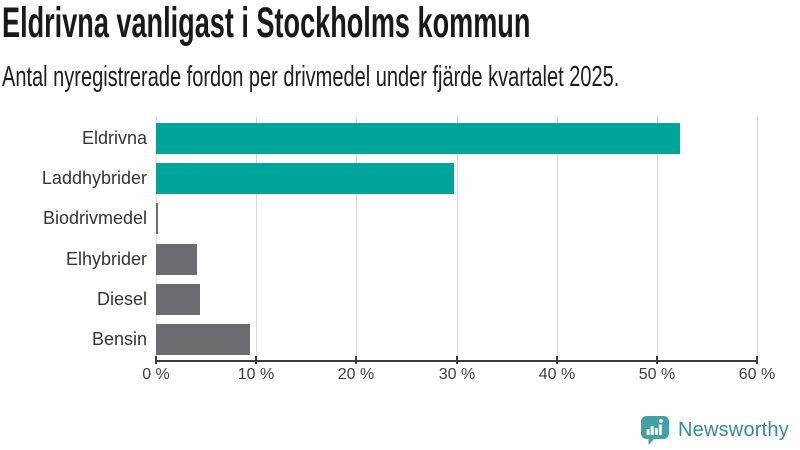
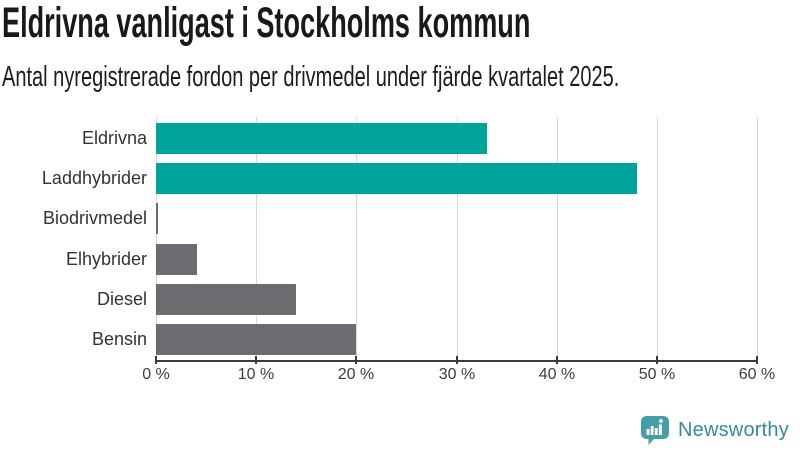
Eldrivna: 52% -> 33%
Laddhybrider: 30% -> 48%
Diesel: 4% -> 14%
Bensin: 9% -> 20%
